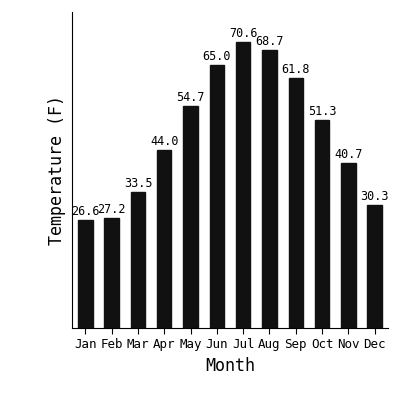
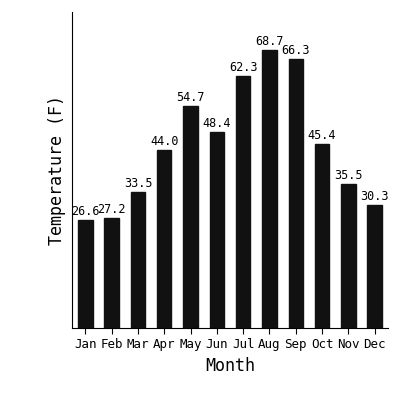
Jun: 65.0 -> 48.4
Jul: 70.6 -> 62.3
Sep: 61.8 -> 66.3
Oct: 51.3 -> 45.4
Nov: 40.7 -> 35.5
